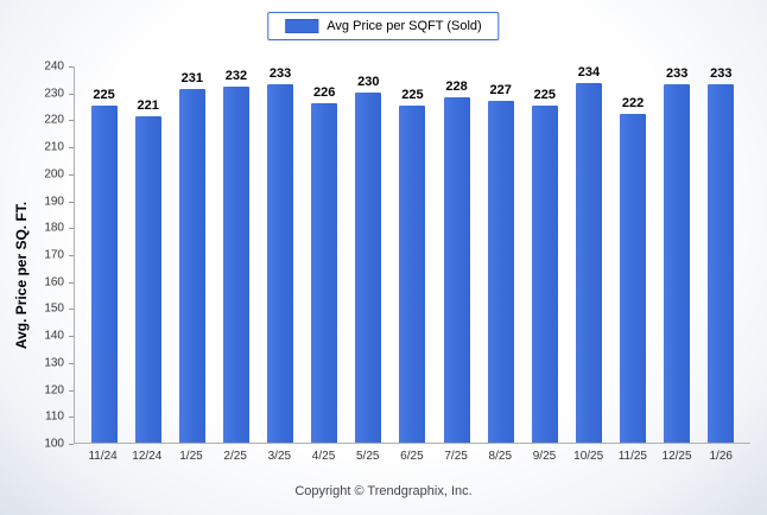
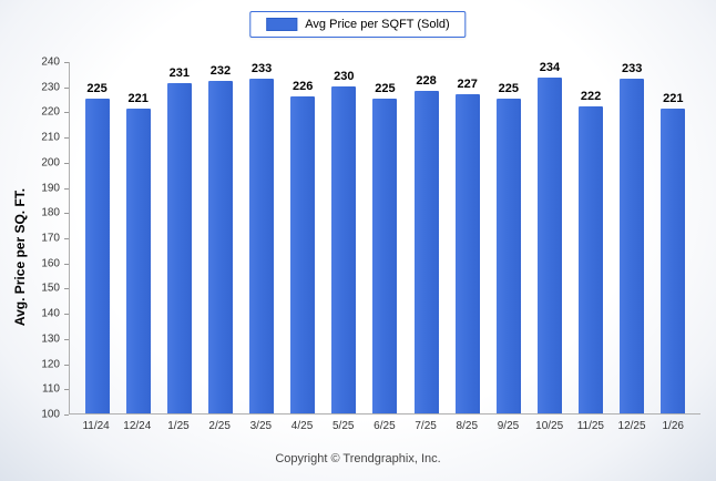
1/26: 233 -> 221
